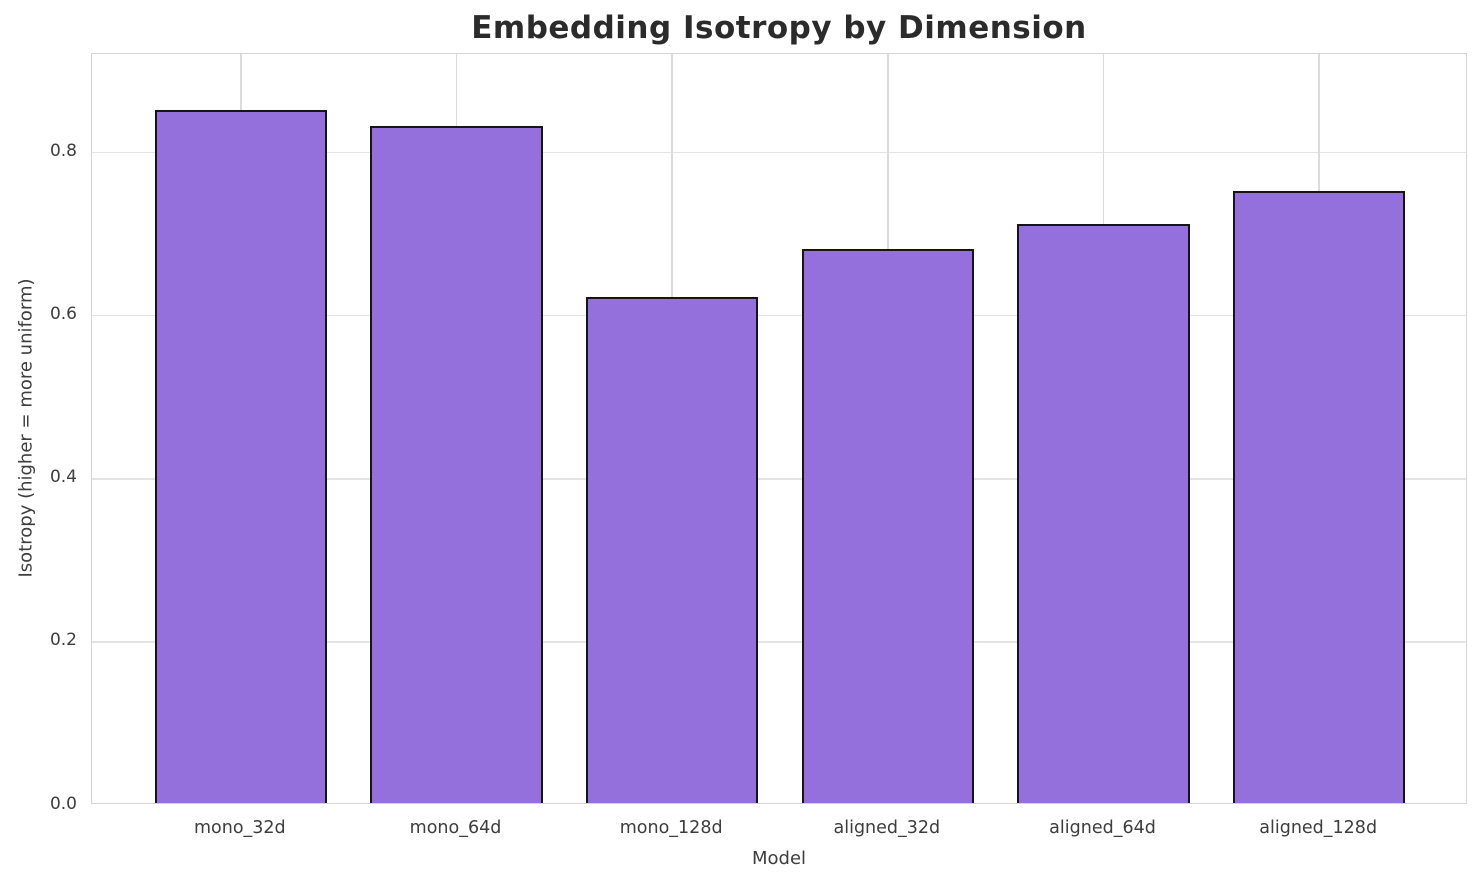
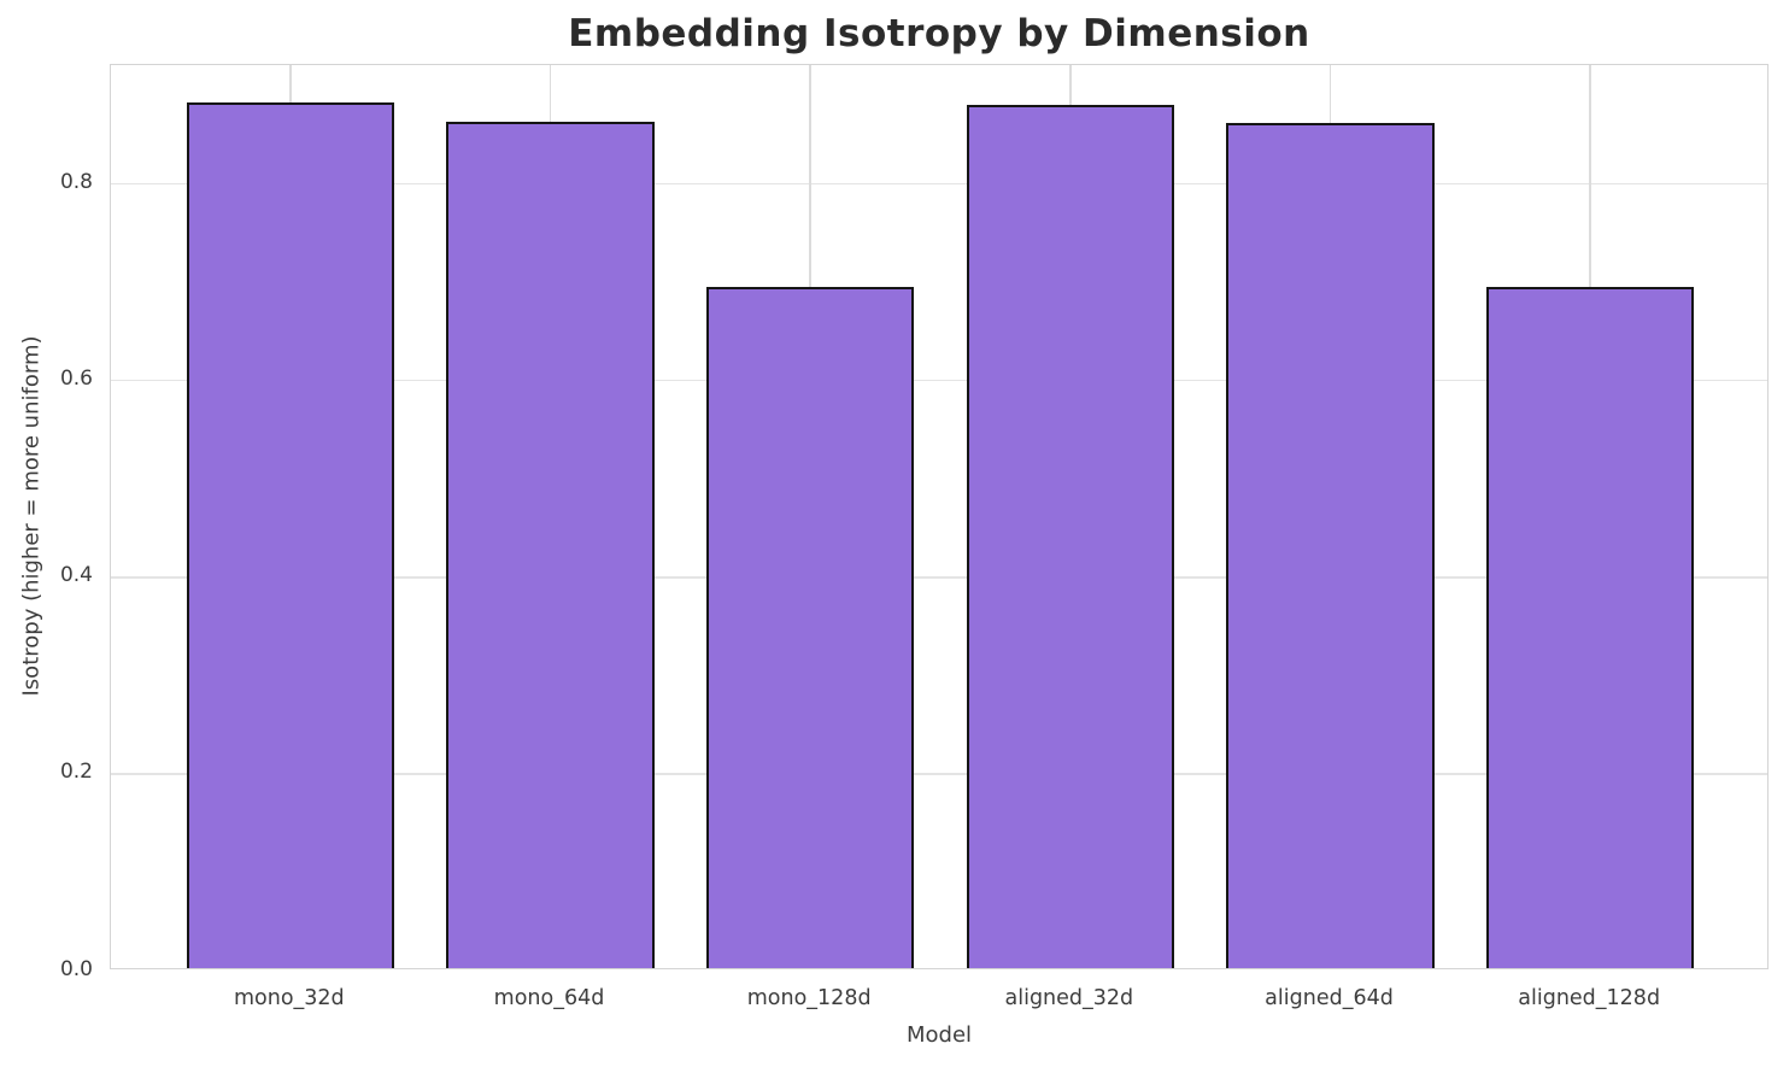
mono_32d: 0.85 -> 0.88
mono_64d: 0.83 -> 0.86
mono_128d: 0.62 -> 0.69
aligned_32d: 0.68 -> 0.88
aligned_64d: 0.71 -> 0.86
aligned_128d: 0.75 -> 0.69
